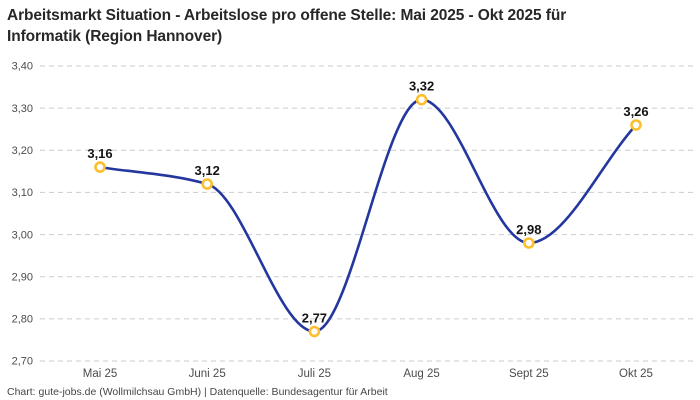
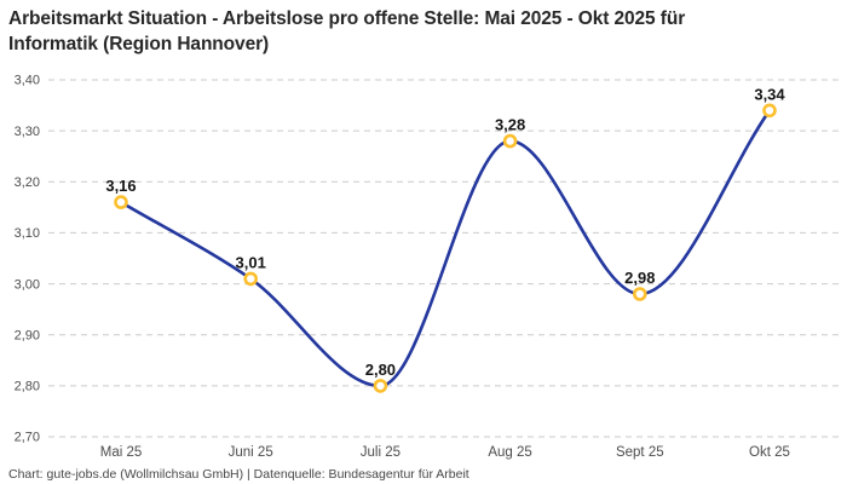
Juni 25: 3,12 -> 3,01
Juli 25: 2,77 -> 2,80
Aug 25: 3,32 -> 3,28
Okt 25: 3,26 -> 3,34
